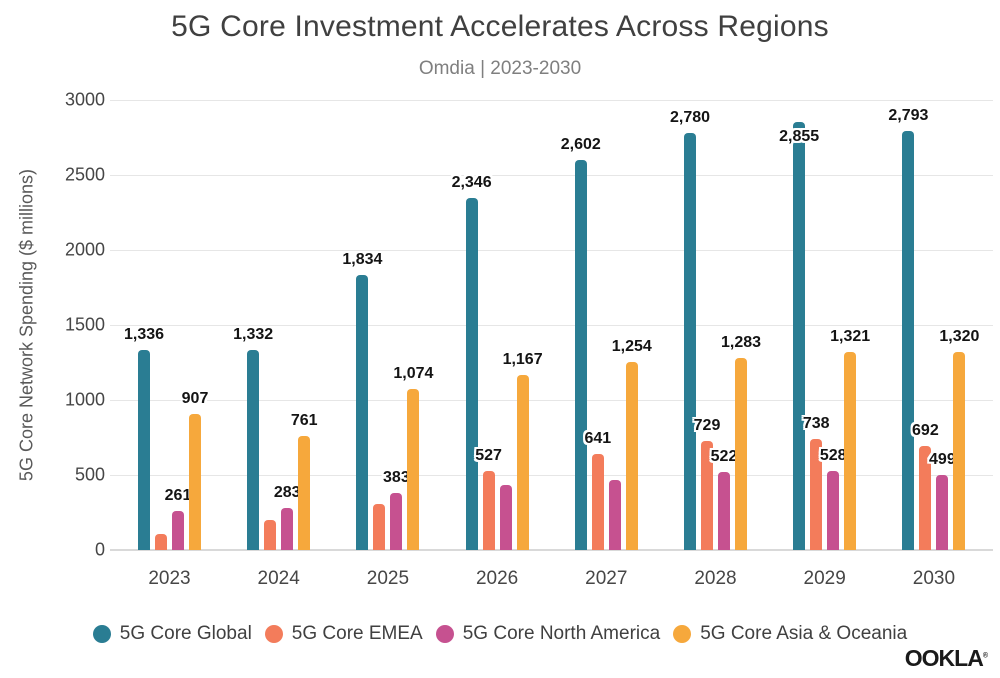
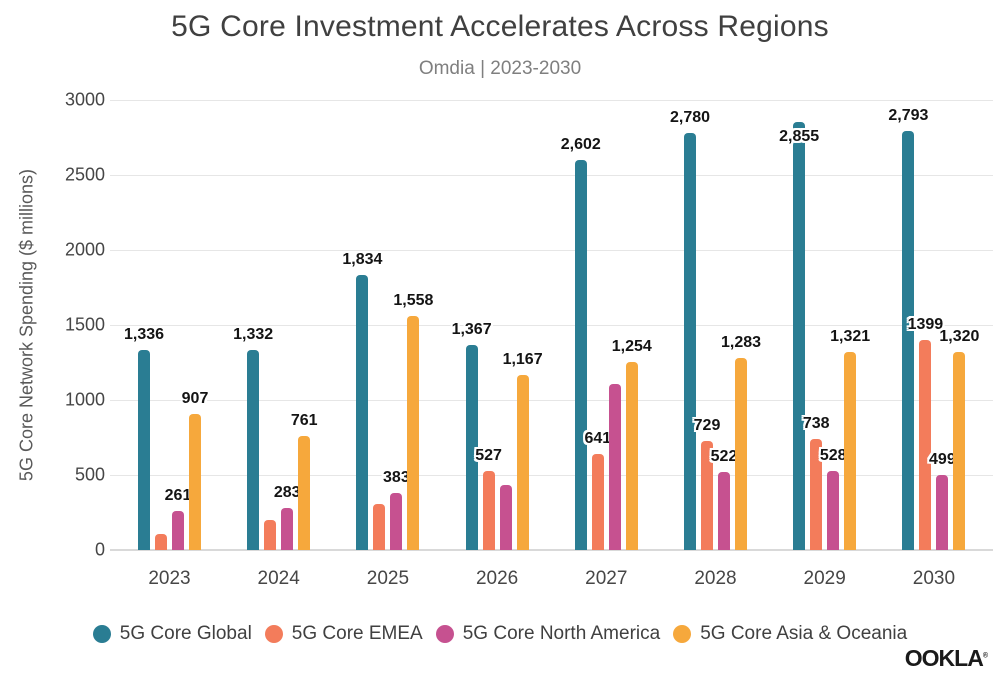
5G Core Asia & Oceania/2025: 1,074 -> 1,558
5G Core Global/2026: 2,346 -> 1,367
5G Core North America/2027: 470 -> 1110
5G Core EMEA/2030: 692 -> 1399
